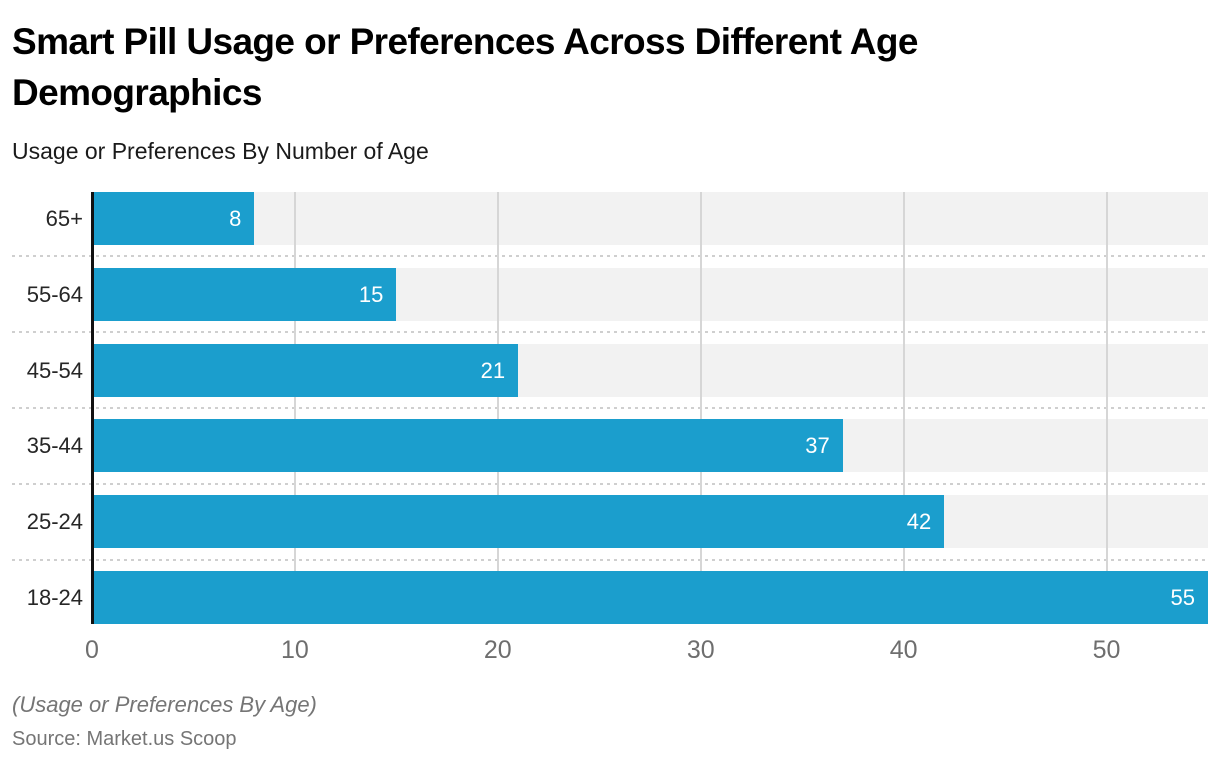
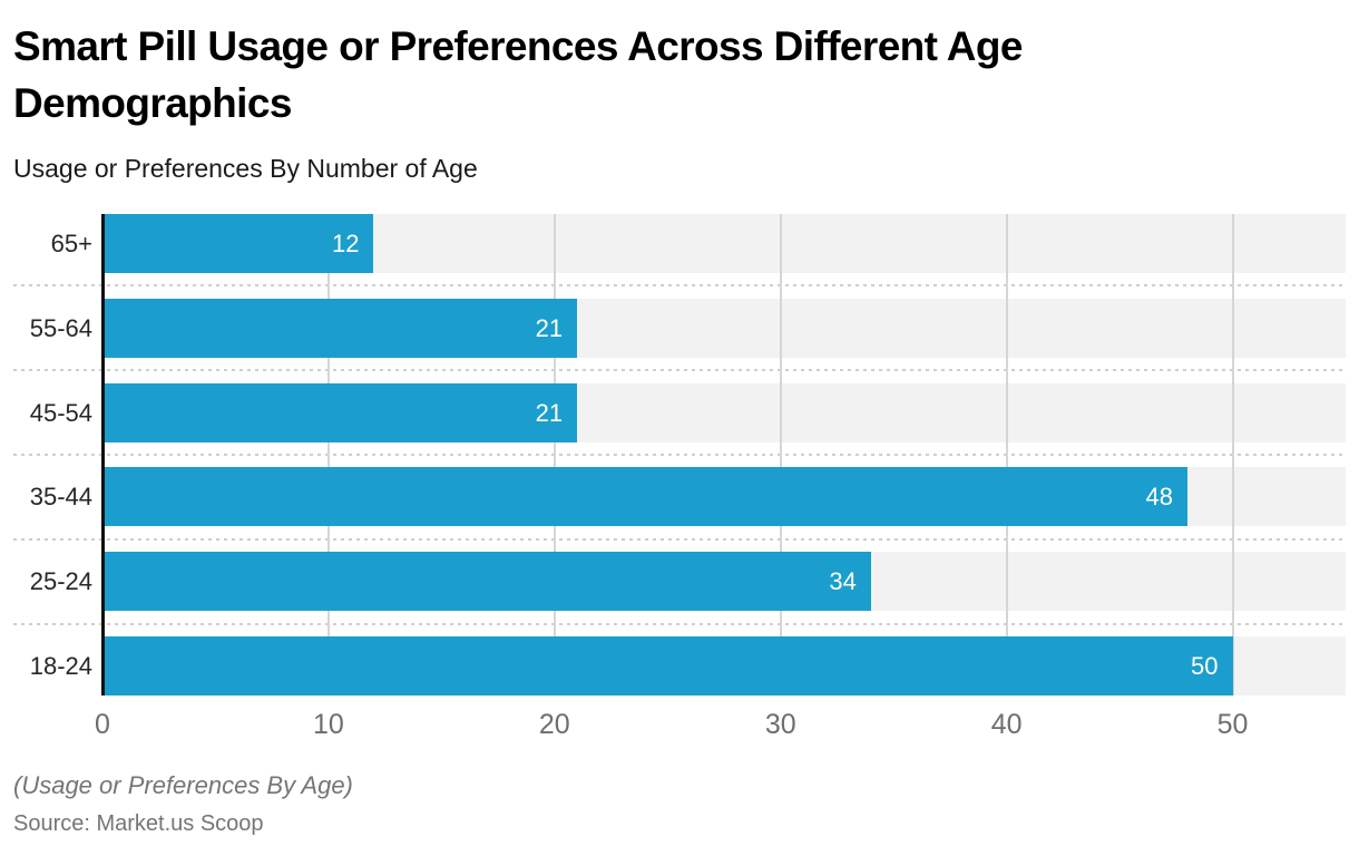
65+: 8 -> 12
55-64: 15 -> 21
35-44: 37 -> 48
25-24: 42 -> 34
18-24: 55 -> 50
